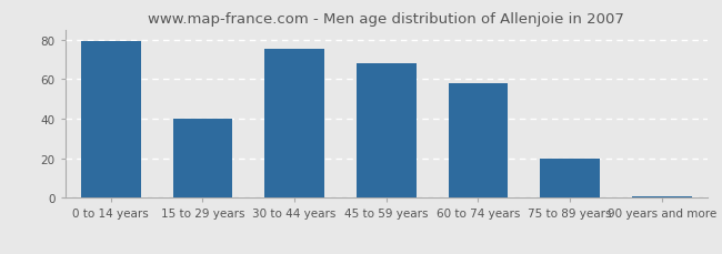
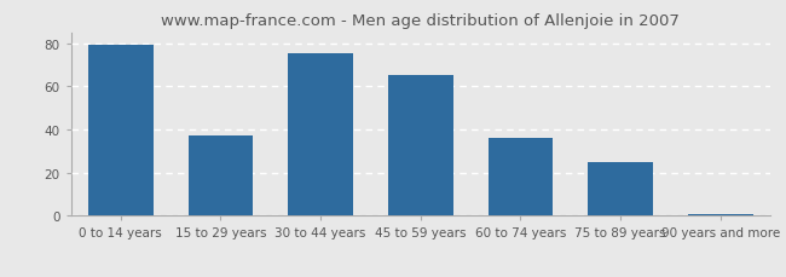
15 to 29 years: 40 -> 37
45 to 59 years: 68 -> 65
60 to 74 years: 58 -> 36
75 to 89 years: 20 -> 25
